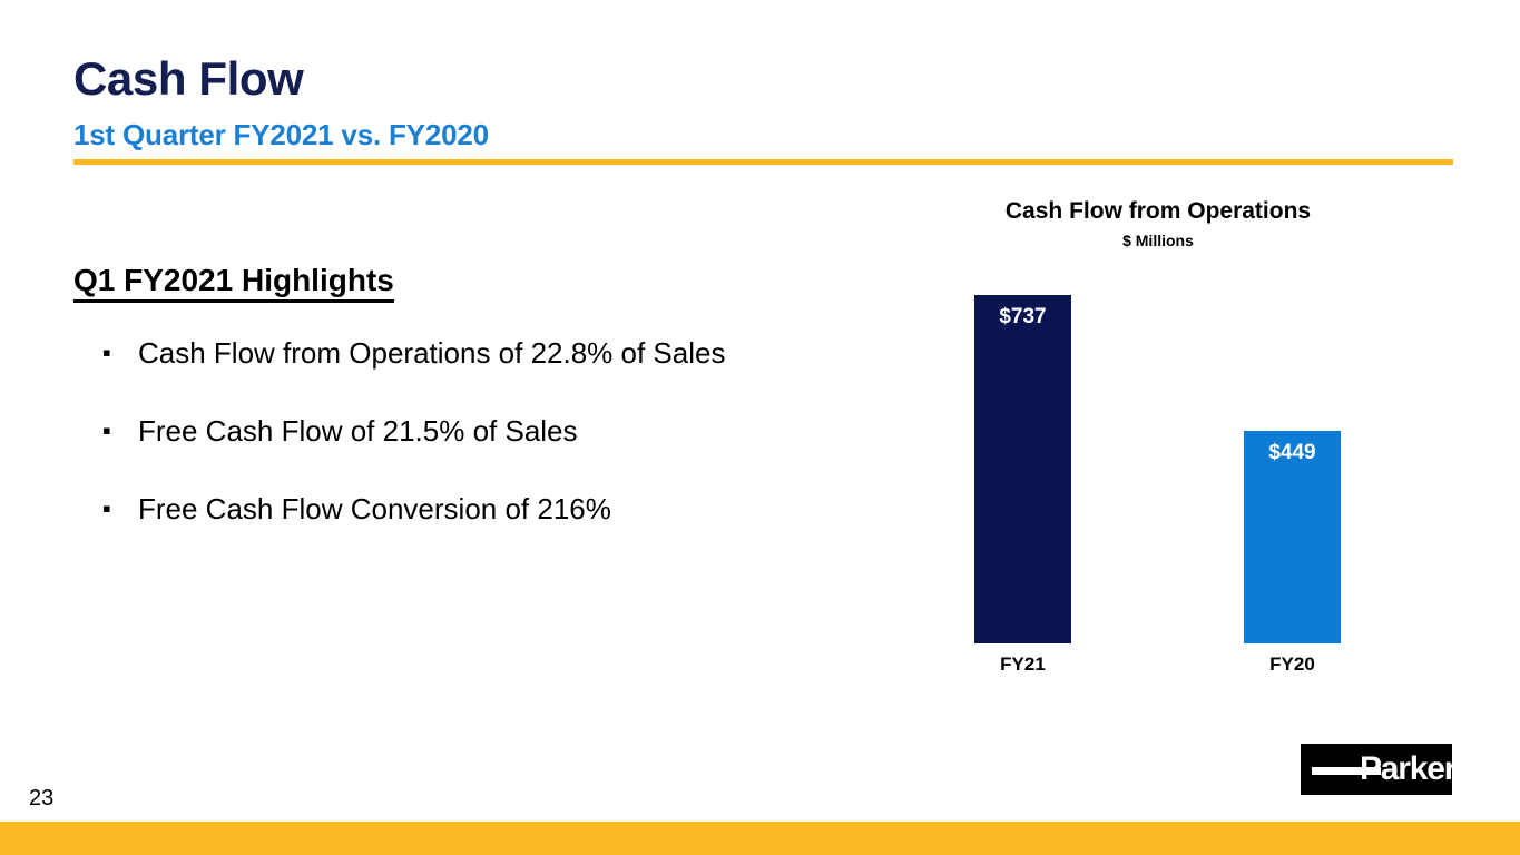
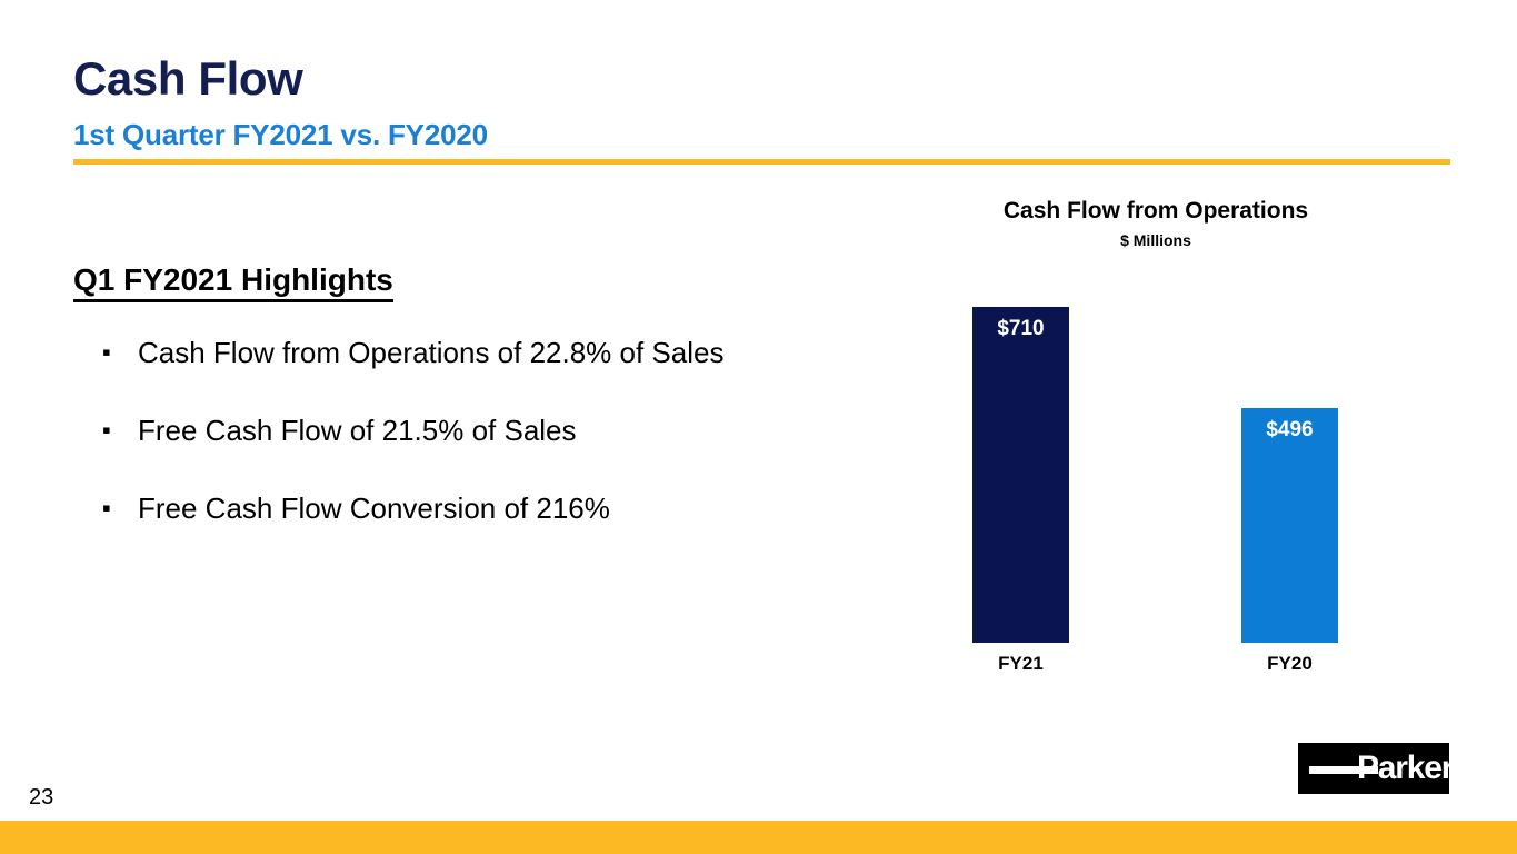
FY21: $737 -> $710
FY20: $449 -> $496
